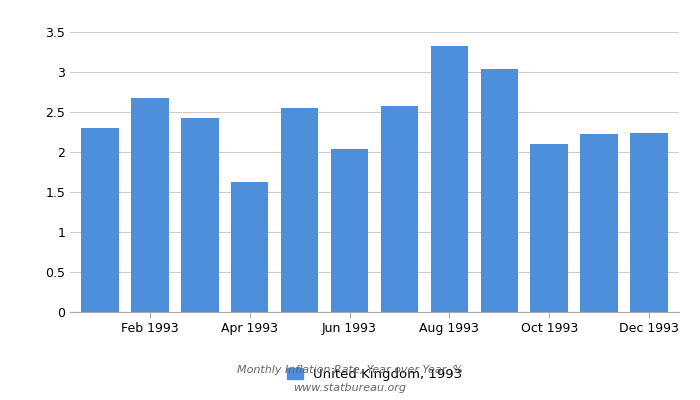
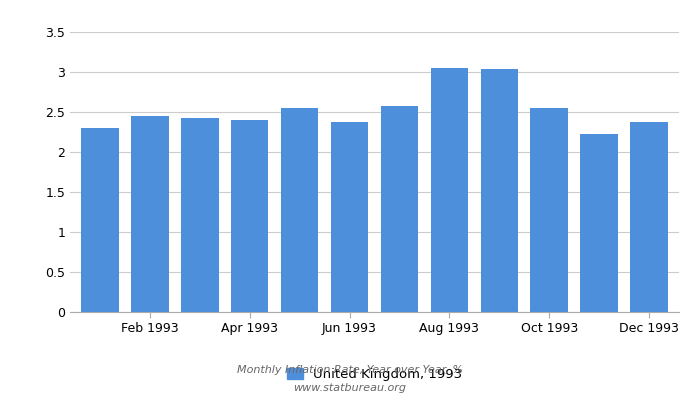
Feb 1993: 2.68 -> 2.45
Apr 1993: 1.62 -> 2.40
Jun 1993: 2.04 -> 2.38
Aug 1993: 3.32 -> 3.05
Oct 1993: 2.10 -> 2.55
Dec 1993: 2.24 -> 2.38
